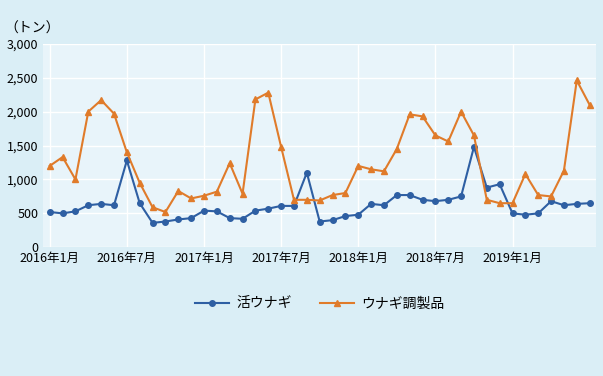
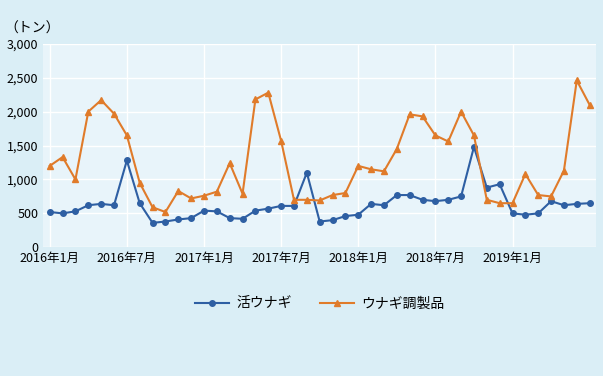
ウナギ調製品/2016年7月: 1,400 -> 1,650
ウナギ調製品/2017年7月: 1,480 -> 1,570
